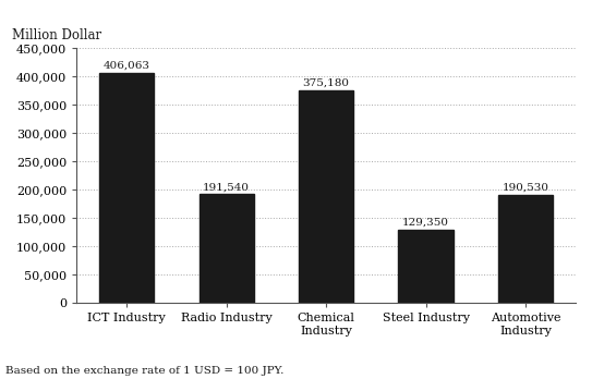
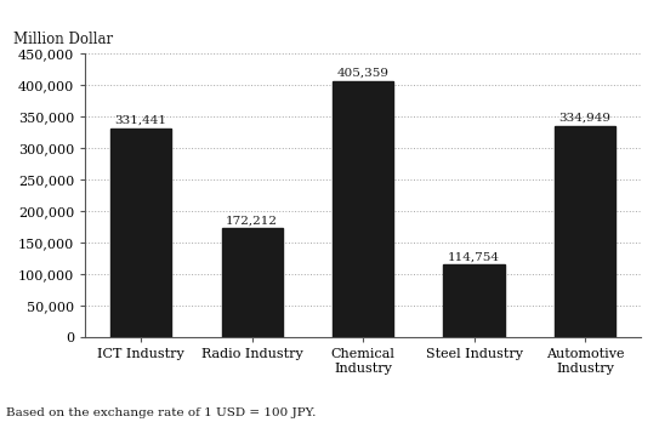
ICT Industry: 406,063 -> 331,441
Radio Industry: 191,540 -> 172,212
Chemical Industry: 375,180 -> 405,359
Steel Industry: 129,350 -> 114,754
Automotive Industry: 190,530 -> 334,949
